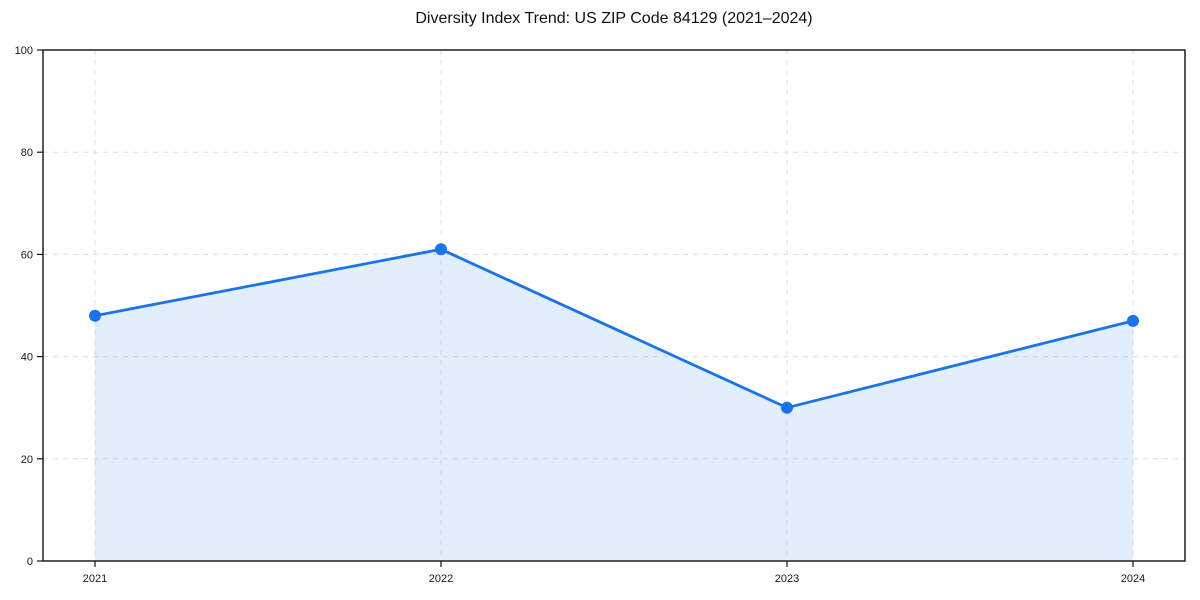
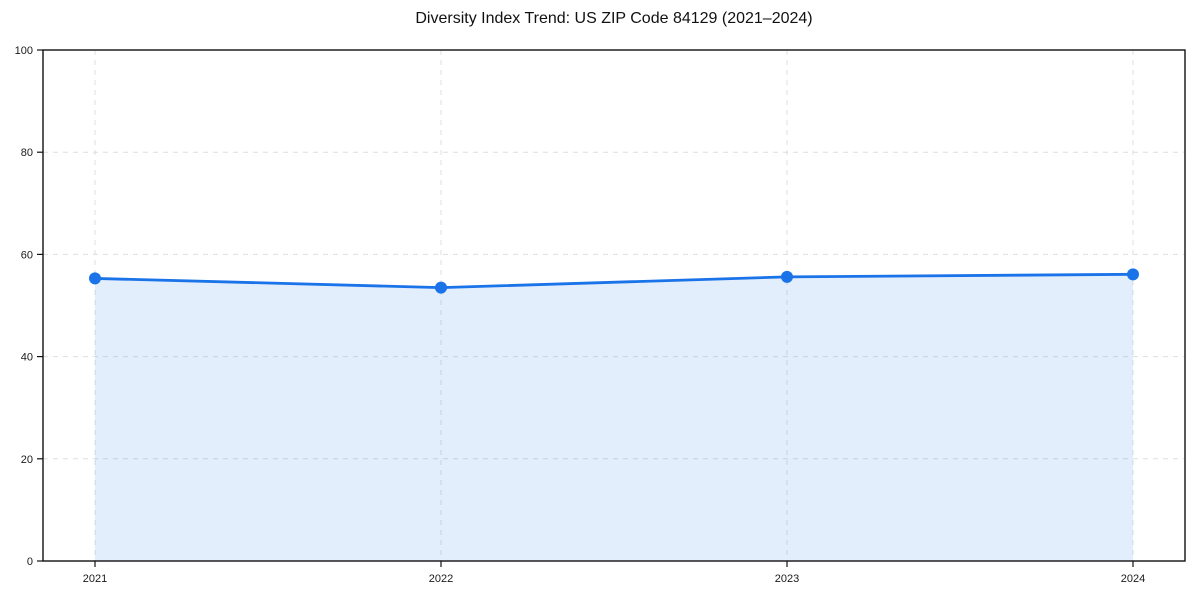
2021: 48 -> 55
2022: 61 -> 54
2023: 30 -> 56
2024: 47 -> 56
